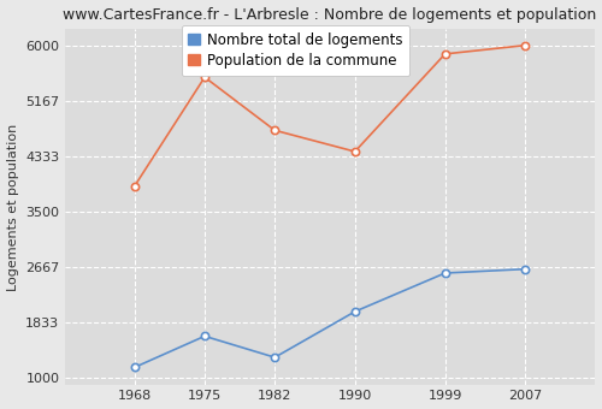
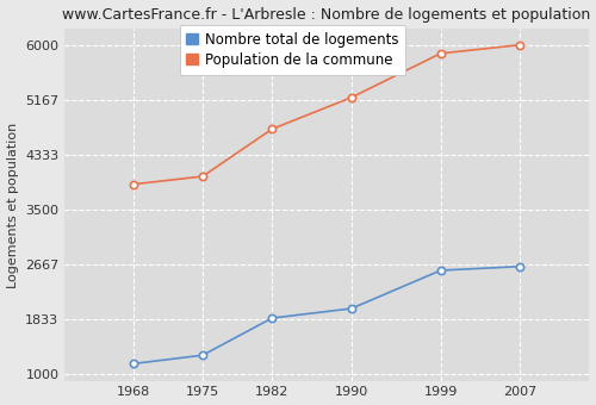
Nombre total de logements/1975: 1620 -> 1280
Population de la commune/1975: 5520 -> 4000
Nombre total de logements/1982: 1300 -> 1840
Population de la commune/1990: 4400 -> 5200
